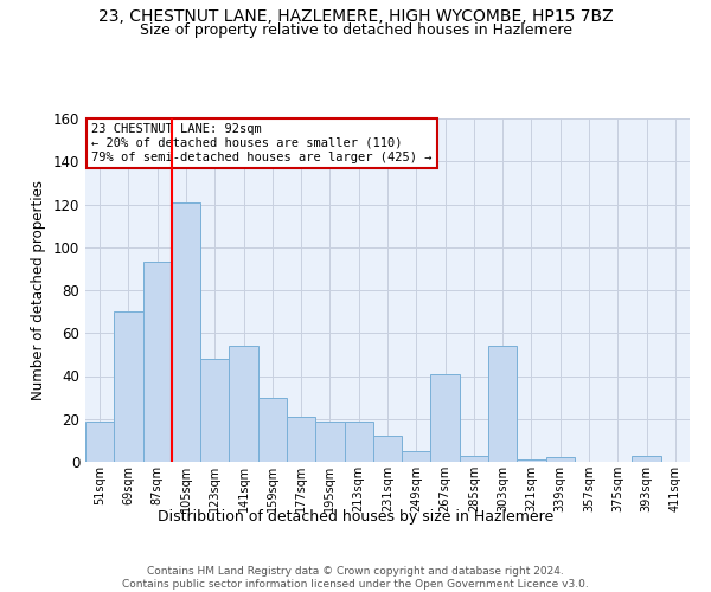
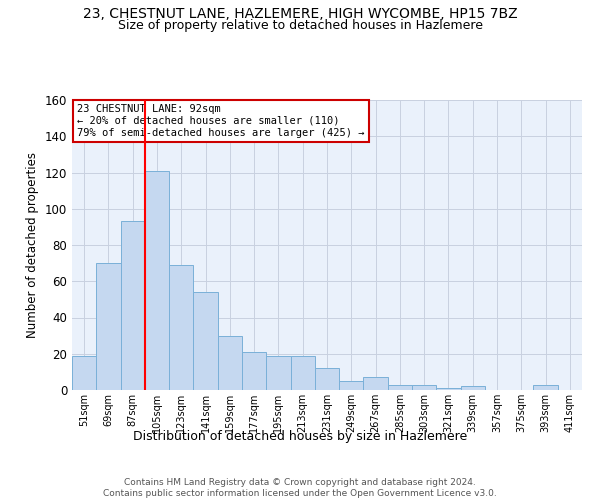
123sqm: 48 -> 69
267sqm: 41 -> 7
303sqm: 54 -> 3
